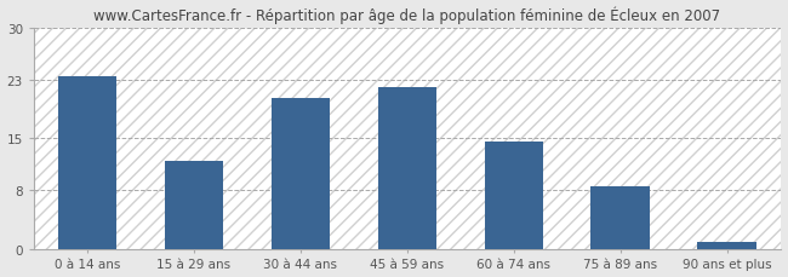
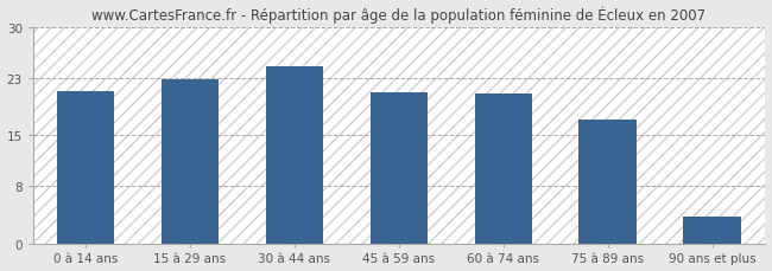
0 à 14 ans: 23.5 -> 21.2
15 à 29 ans: 12.0 -> 22.8
30 à 44 ans: 20.5 -> 24.6
45 à 59 ans: 22.0 -> 21.0
60 à 74 ans: 14.5 -> 20.8
75 à 89 ans: 8.5 -> 17.2
90 ans et plus: 1.0 -> 3.8
